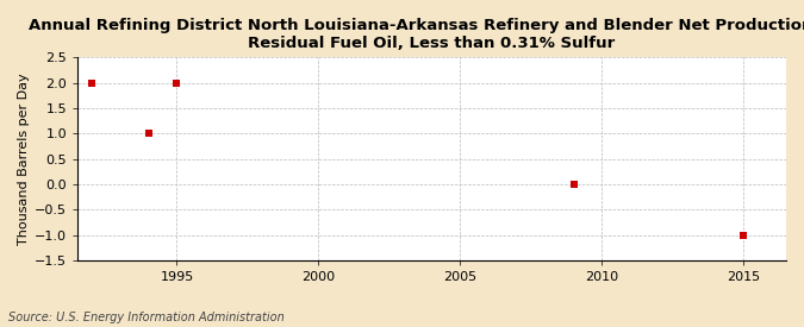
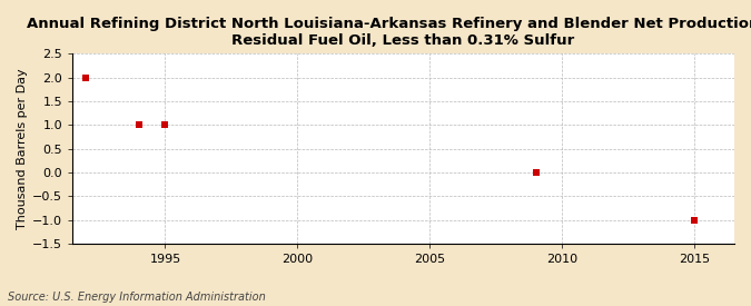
1995: 2 -> 1
